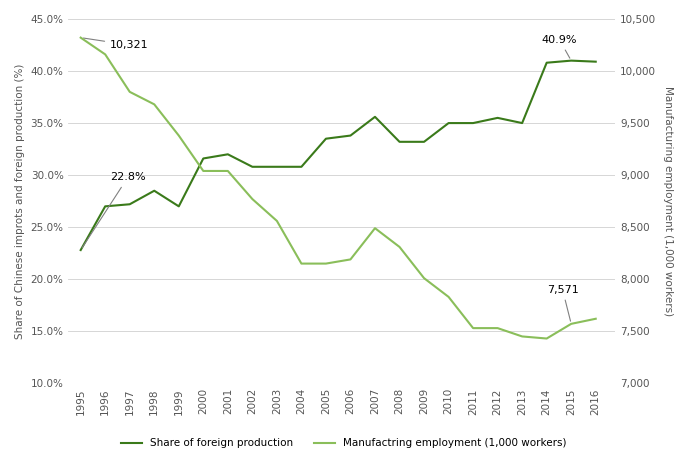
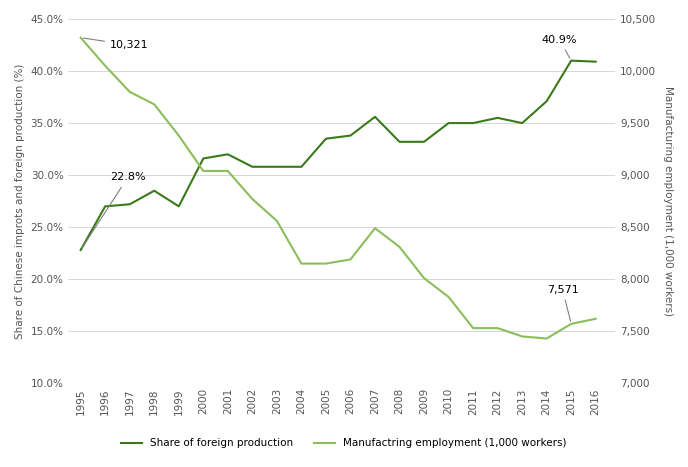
Manufactring employment (1,000 workers)/1996: 10,160 -> 10,050
Share of foreign production/2014: 40.8% -> 37.1%
